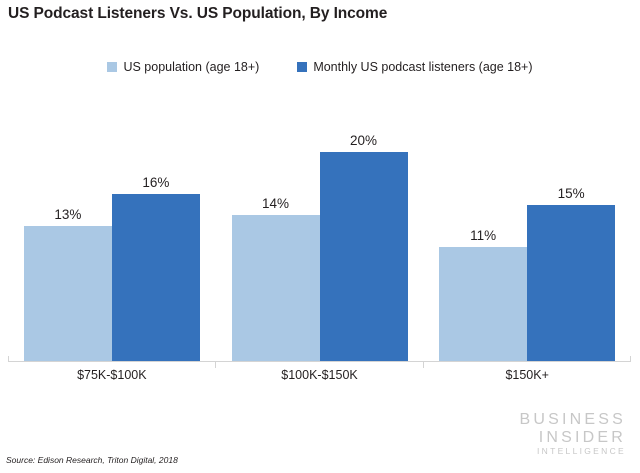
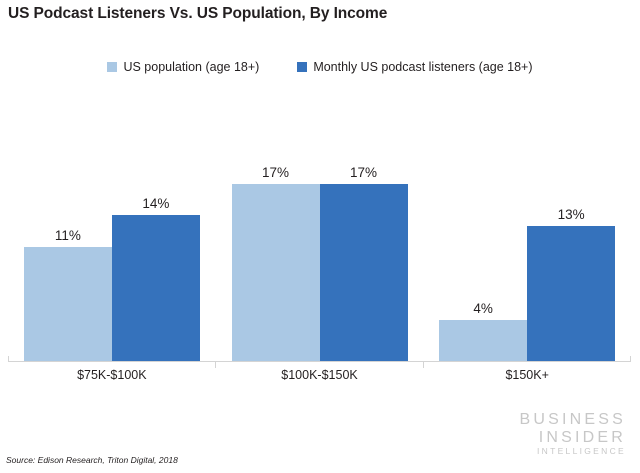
US population (age 18+)/$75K-$100K: 13% -> 11%
Monthly US podcast listeners (age 18+)/$75K-$100K: 16% -> 14%
US population (age 18+)/$100K-$150K: 14% -> 17%
Monthly US podcast listeners (age 18+)/$100K-$150K: 20% -> 17%
US population (age 18+)/$150K+: 11% -> 4%
Monthly US podcast listeners (age 18+)/$150K+: 15% -> 13%
